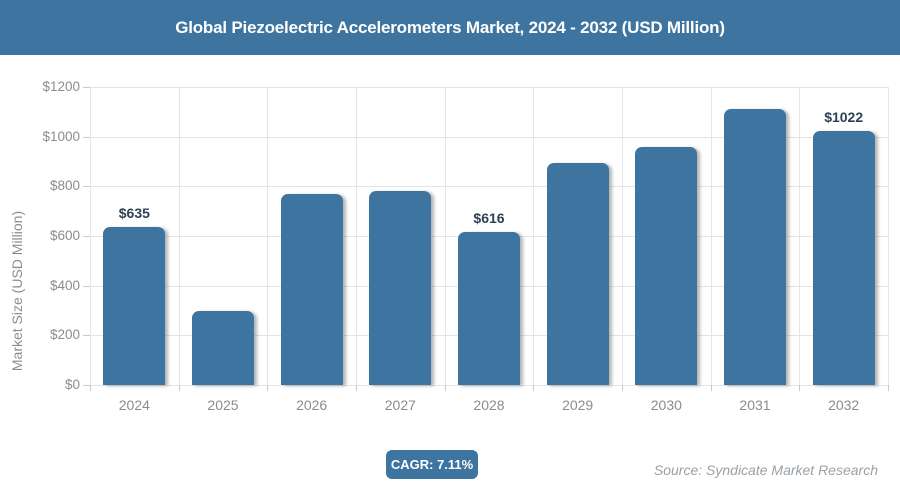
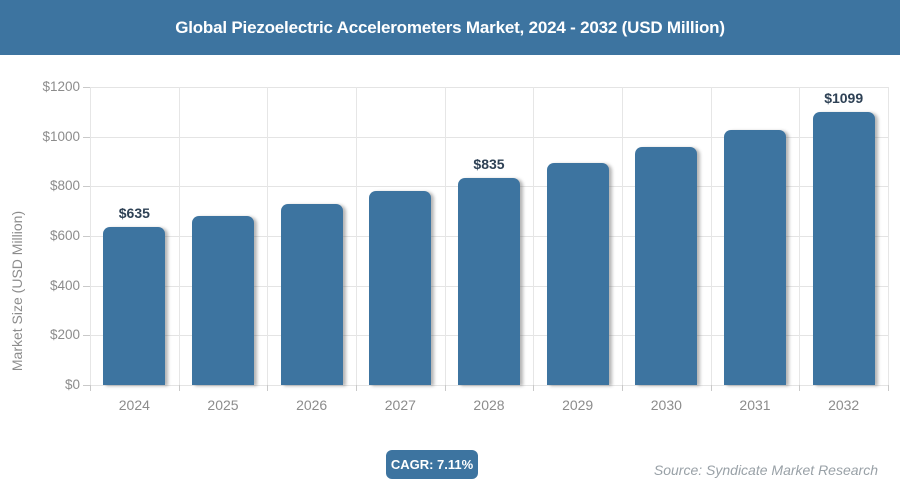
2025: $300 -> $680
2026: $770 -> $730
2028: $616 -> $835
2031: $1110 -> $1030
2032: $1022 -> $1099
